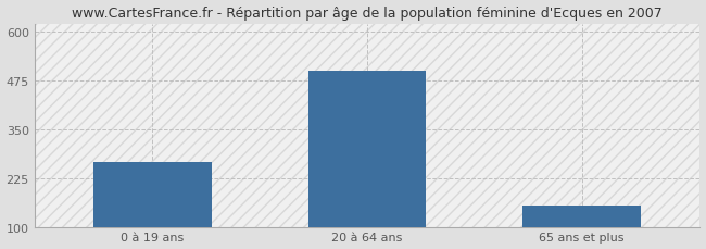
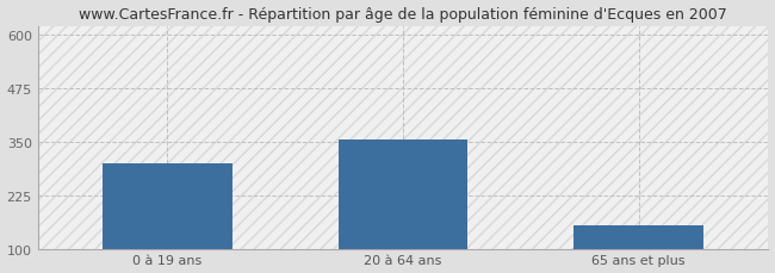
0 à 19 ans: 265 -> 300
20 à 64 ans: 500 -> 355
